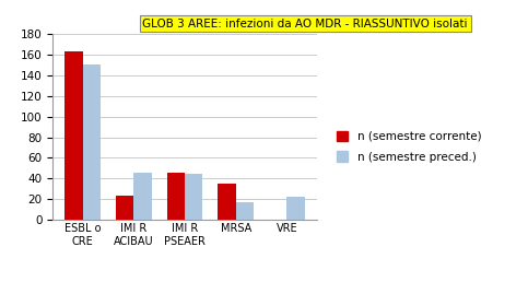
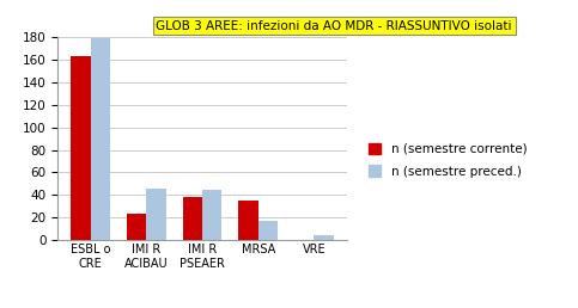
n (semestre preced.)/ESBL o CRE: 150 -> 179
n (semestre corrente)/IMI R PSEAER: 46 -> 38
n (semestre preced.)/VRE: 22 -> 4
